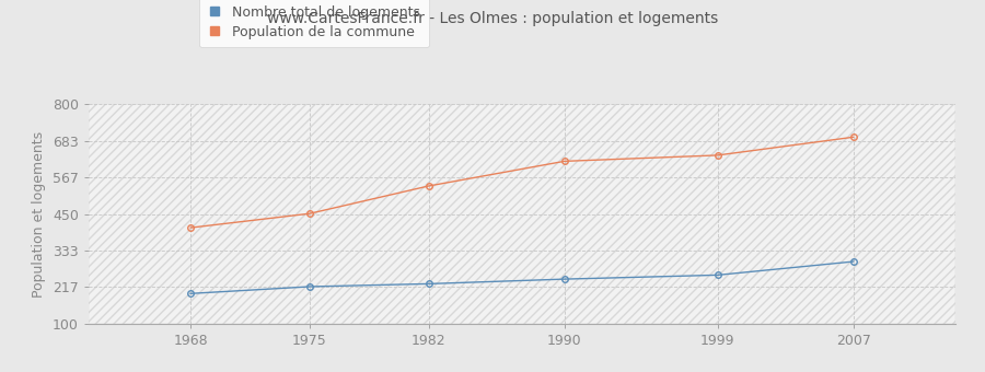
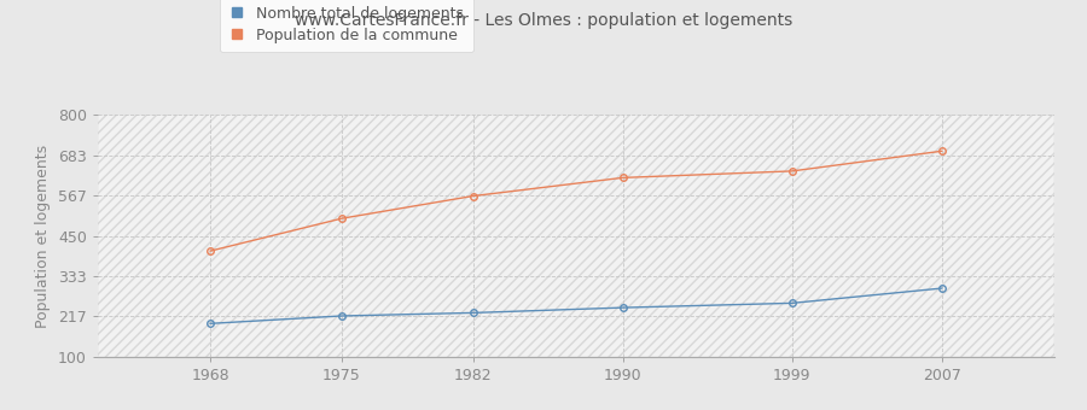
Population de la commune/1975: 451 -> 500
Population de la commune/1982: 539 -> 565
